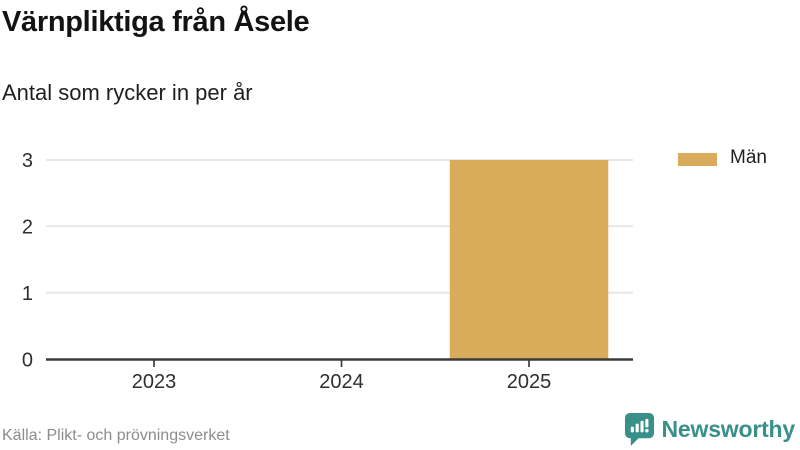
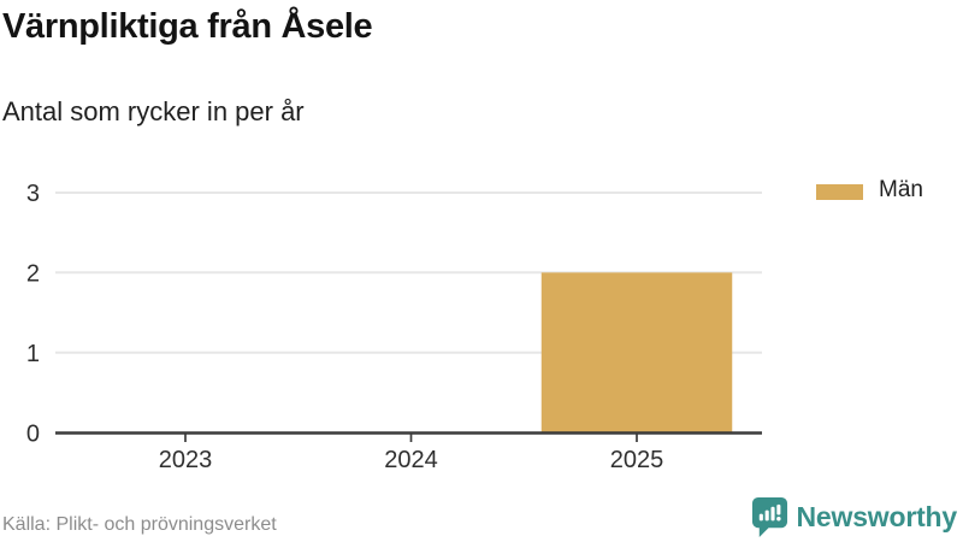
2025: 3 -> 2
